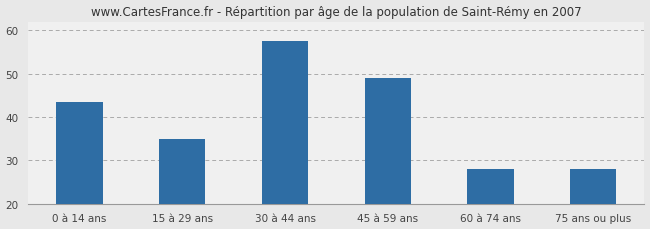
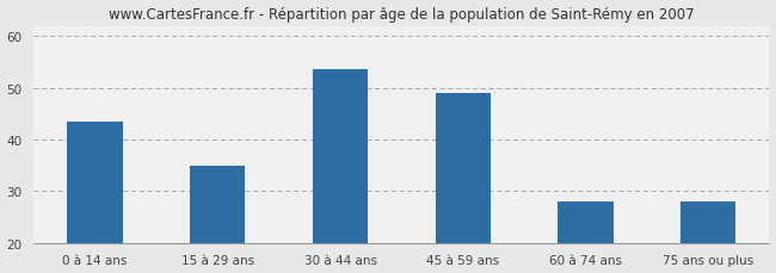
30 à 44 ans: 57.5 -> 53.5
